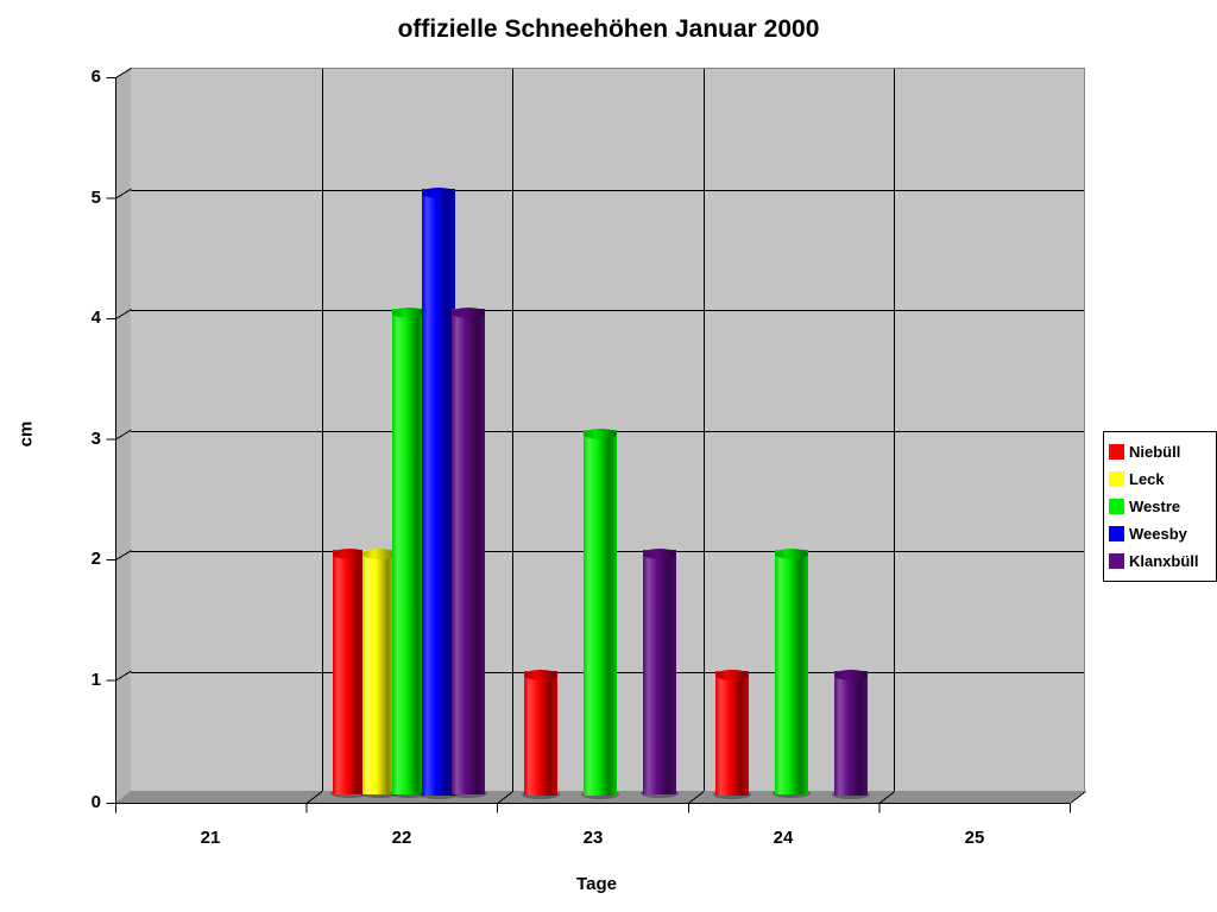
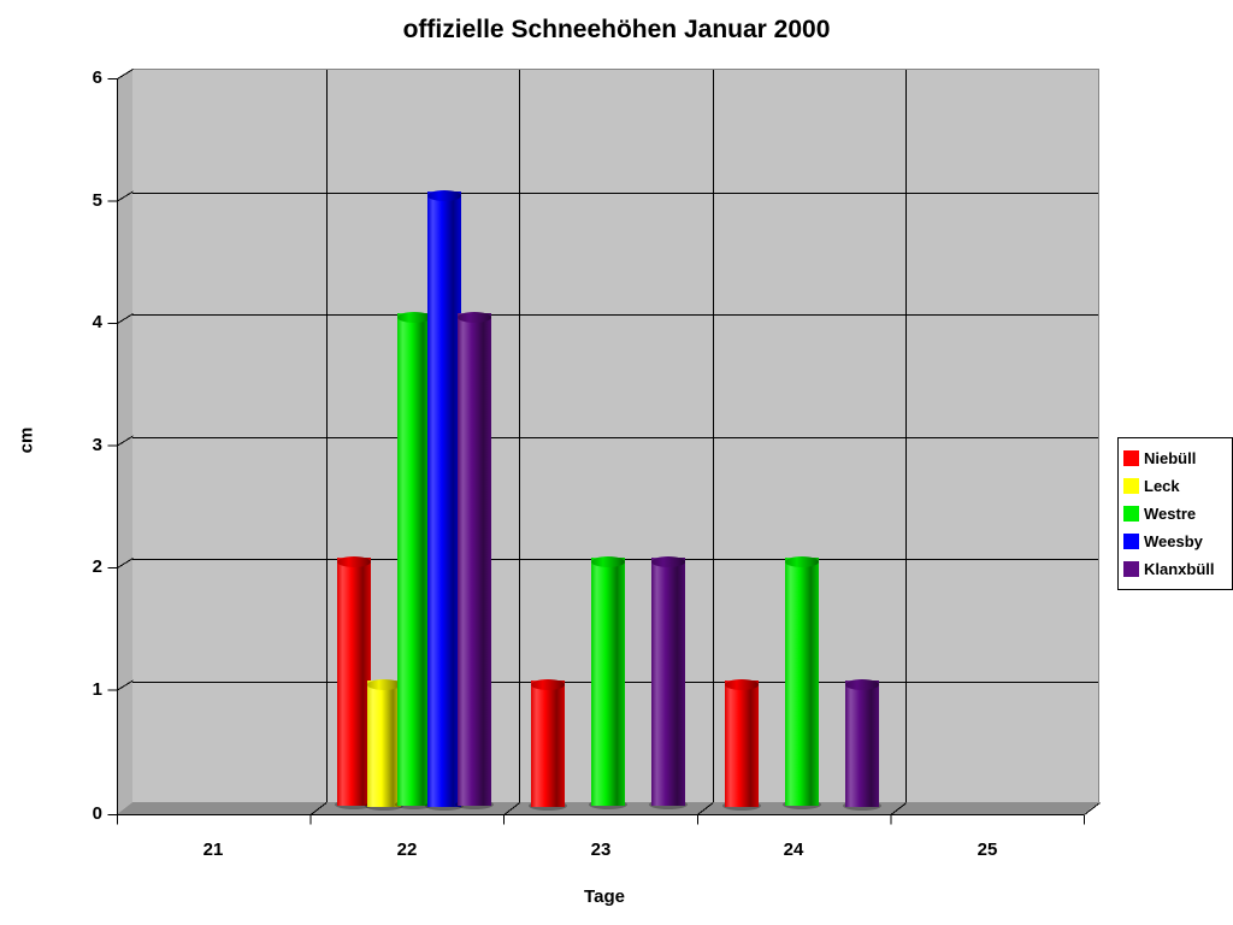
Leck/22: 2 -> 1
Westre/23: 3 -> 2
